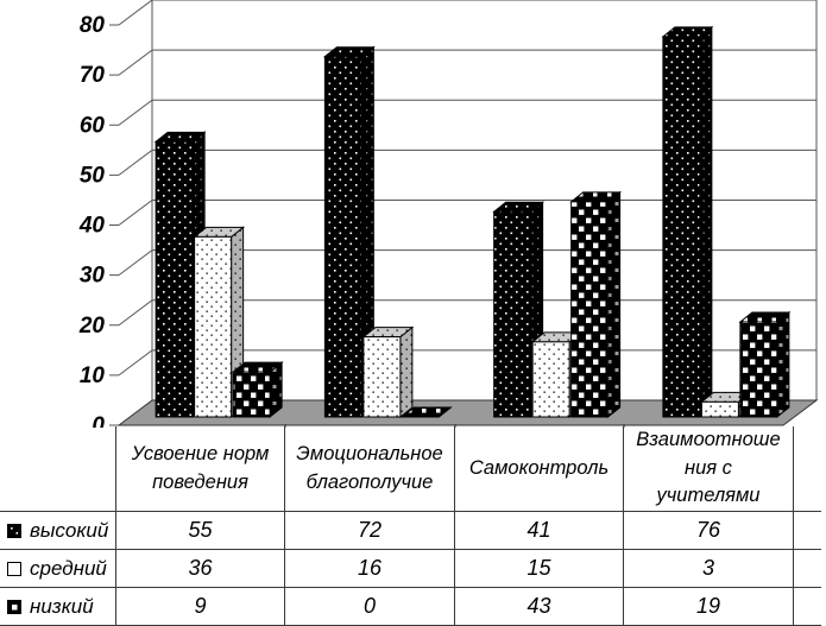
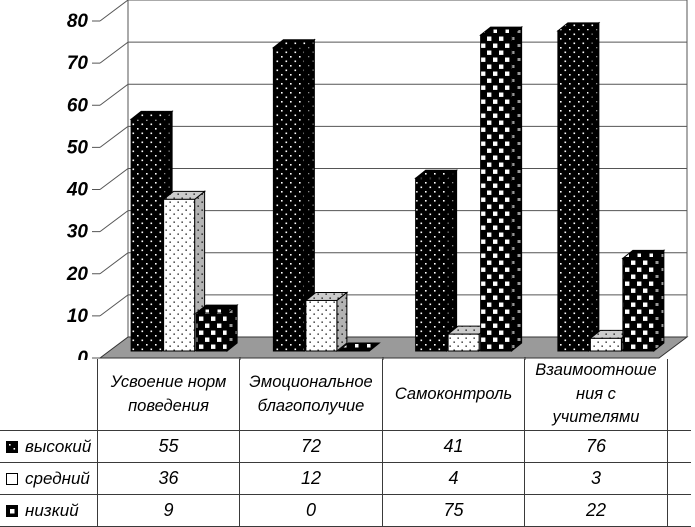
средний/Эмоциональное благополучие: 16 -> 12
средний/Самоконтроль: 15 -> 4
низкий/Самоконтроль: 43 -> 75
низкий/Взаимоотноше ния с учителями: 19 -> 22
